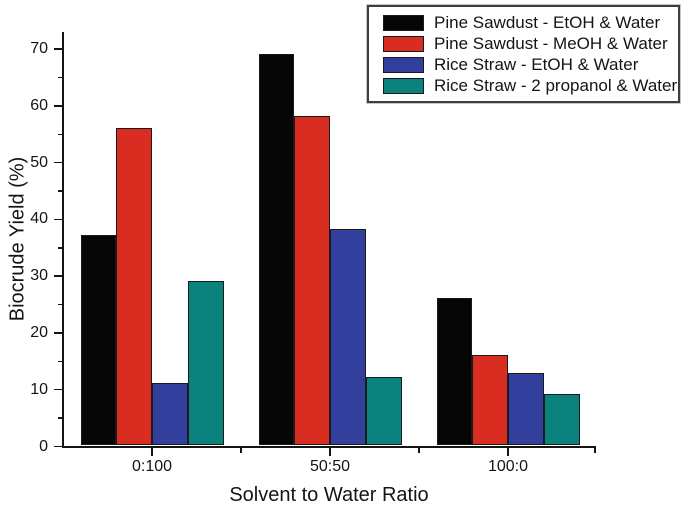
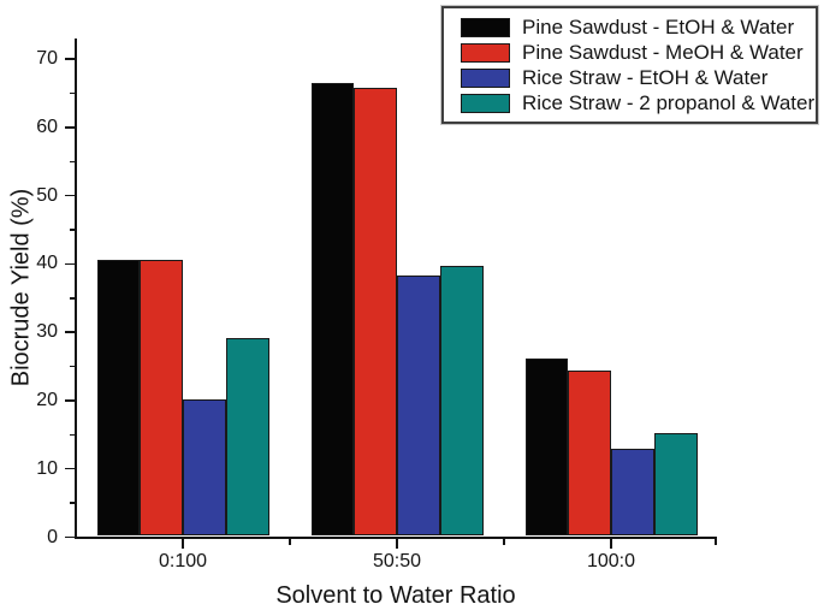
Pine Sawdust - EtOH & Water/0:100: 37 -> 40
Pine Sawdust - MeOH & Water/0:100: 56 -> 40
Rice Straw - EtOH & Water/0:100: 11 -> 20
Pine Sawdust - EtOH & Water/50:50: 69 -> 66
Pine Sawdust - MeOH & Water/50:50: 58 -> 66
Rice Straw - 2 propanol & Water/50:50: 12 -> 40
Pine Sawdust - MeOH & Water/100:0: 16 -> 24
Rice Straw - 2 propanol & Water/100:0: 9 -> 15
